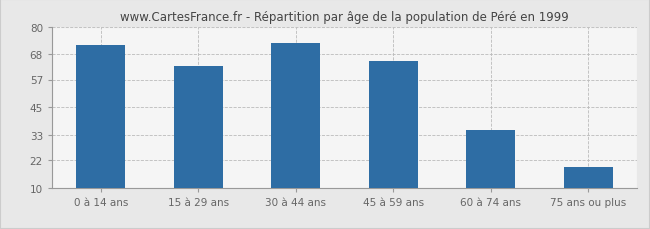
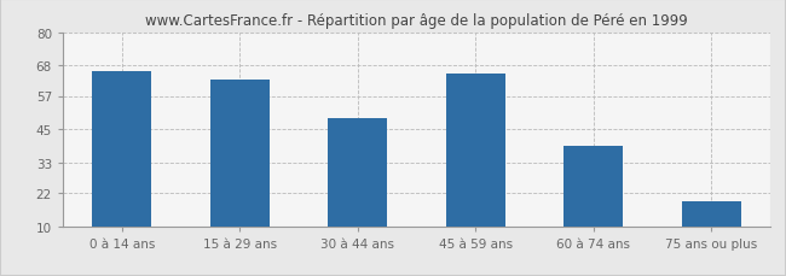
0 à 14 ans: 72 -> 66
30 à 44 ans: 73 -> 49
60 à 74 ans: 35 -> 39
